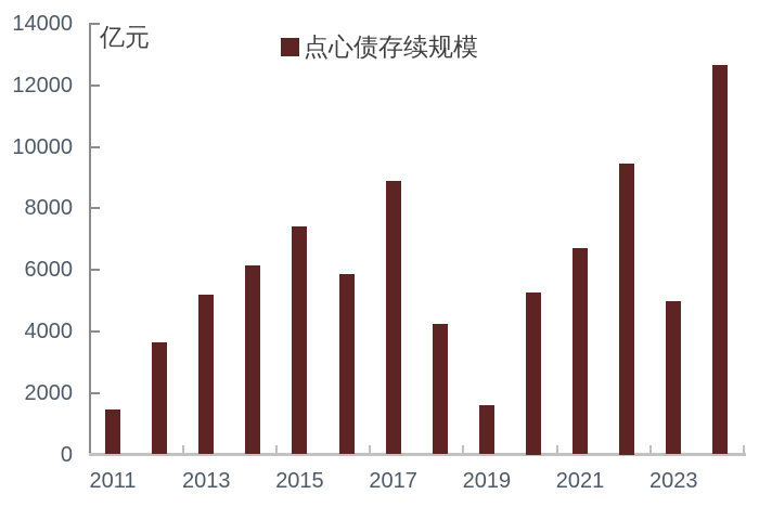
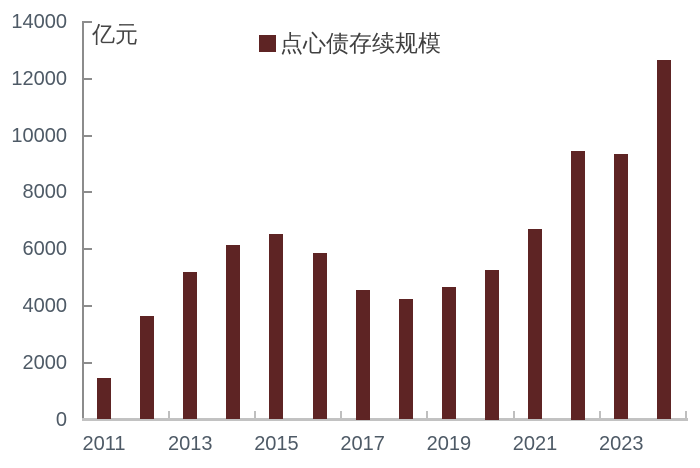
2015: 7400 -> 6600
2017: 8900 -> 4600
2019: 1600 -> 4600
2023: 5000 -> 9400
